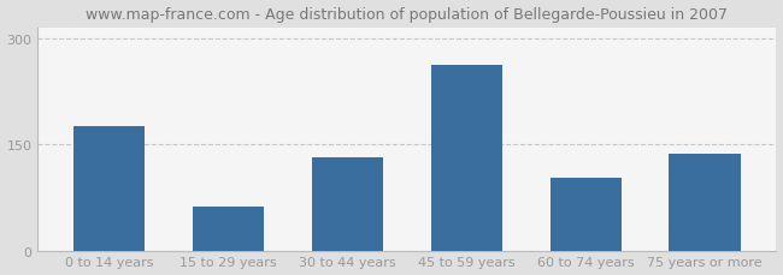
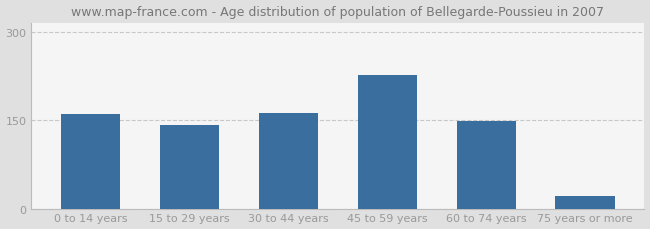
0 to 14 years: 176 -> 160
15 to 29 years: 62 -> 141
30 to 44 years: 132 -> 162
45 to 59 years: 262 -> 227
60 to 74 years: 102 -> 148
75 years or more: 136 -> 21
